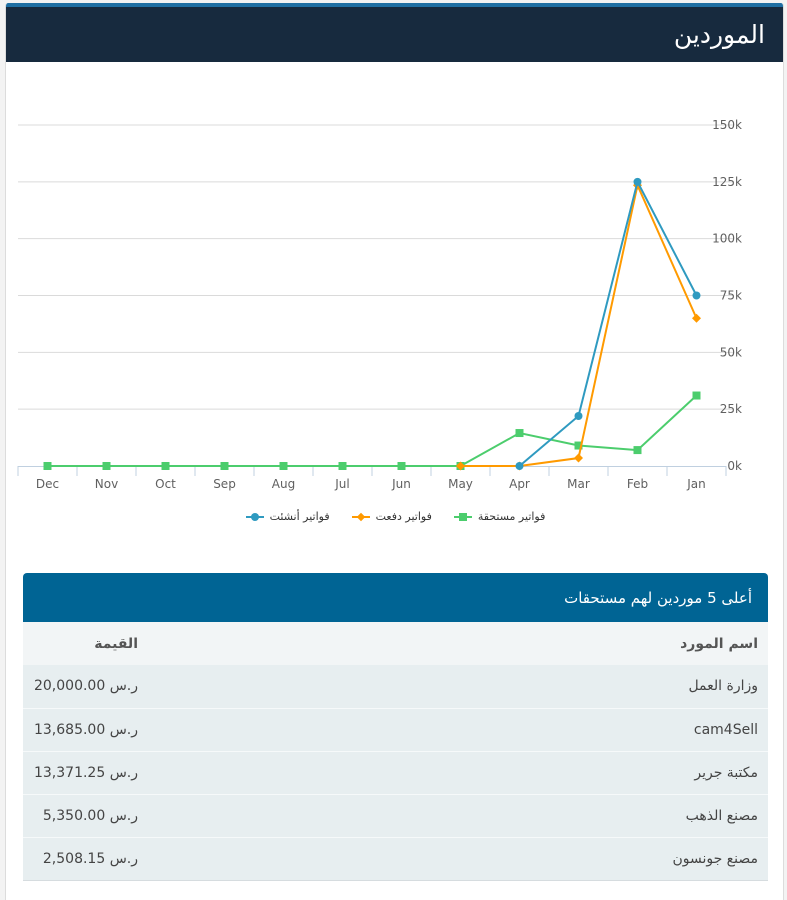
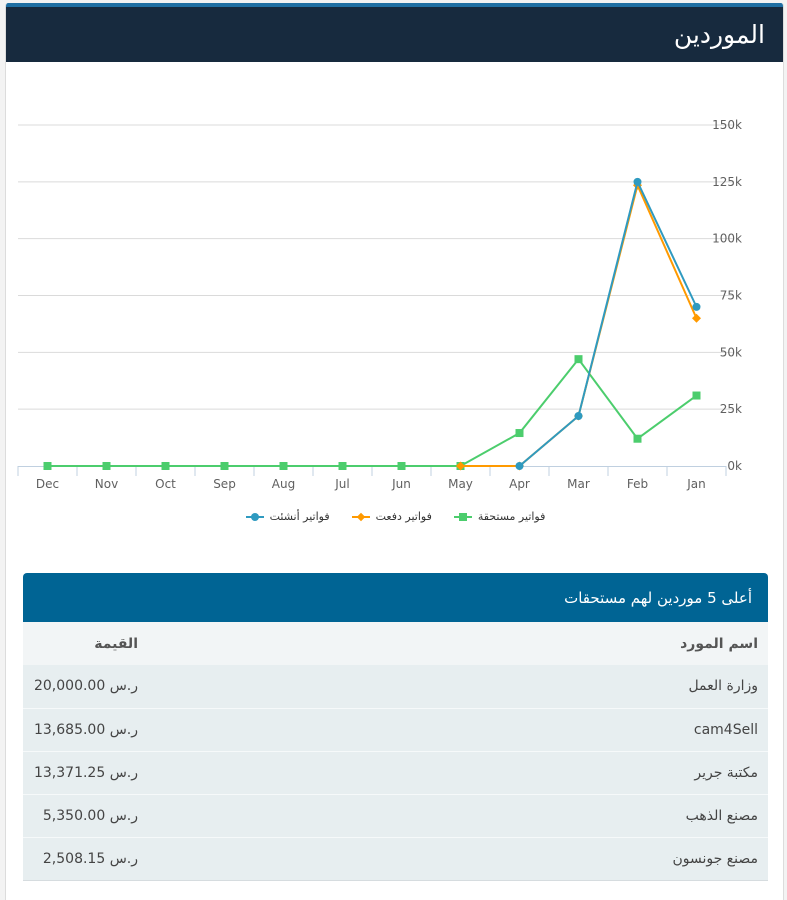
فواتير دفعت/Mar: 4k -> 22k
فواتير مستحقة/Mar: 9k -> 47k
فواتير مستحقة/Feb: 7k -> 12k
فواتير أنشئت/Jan: 75k -> 70k
